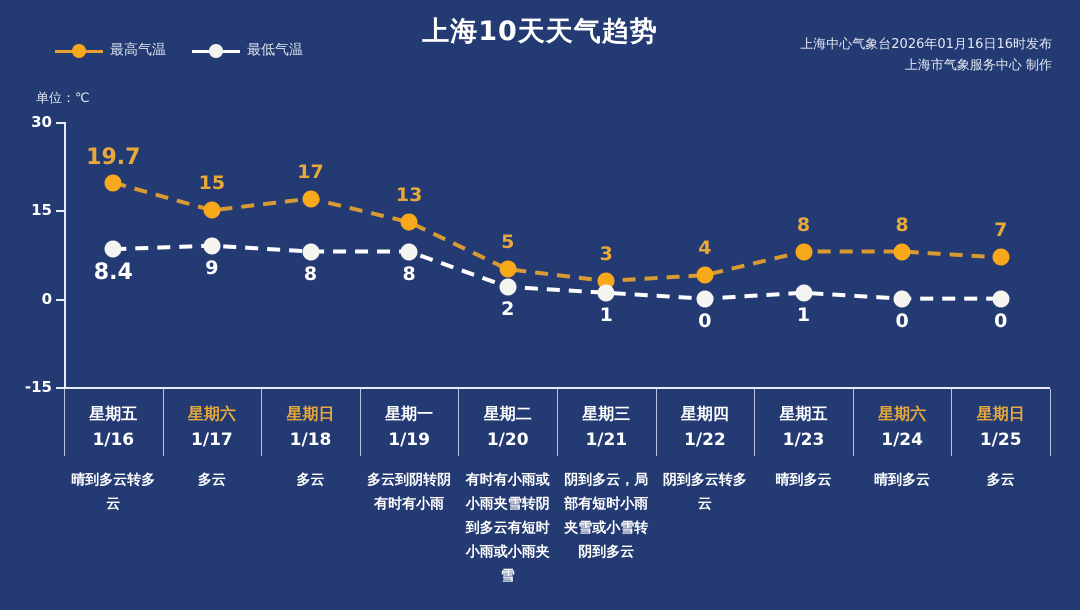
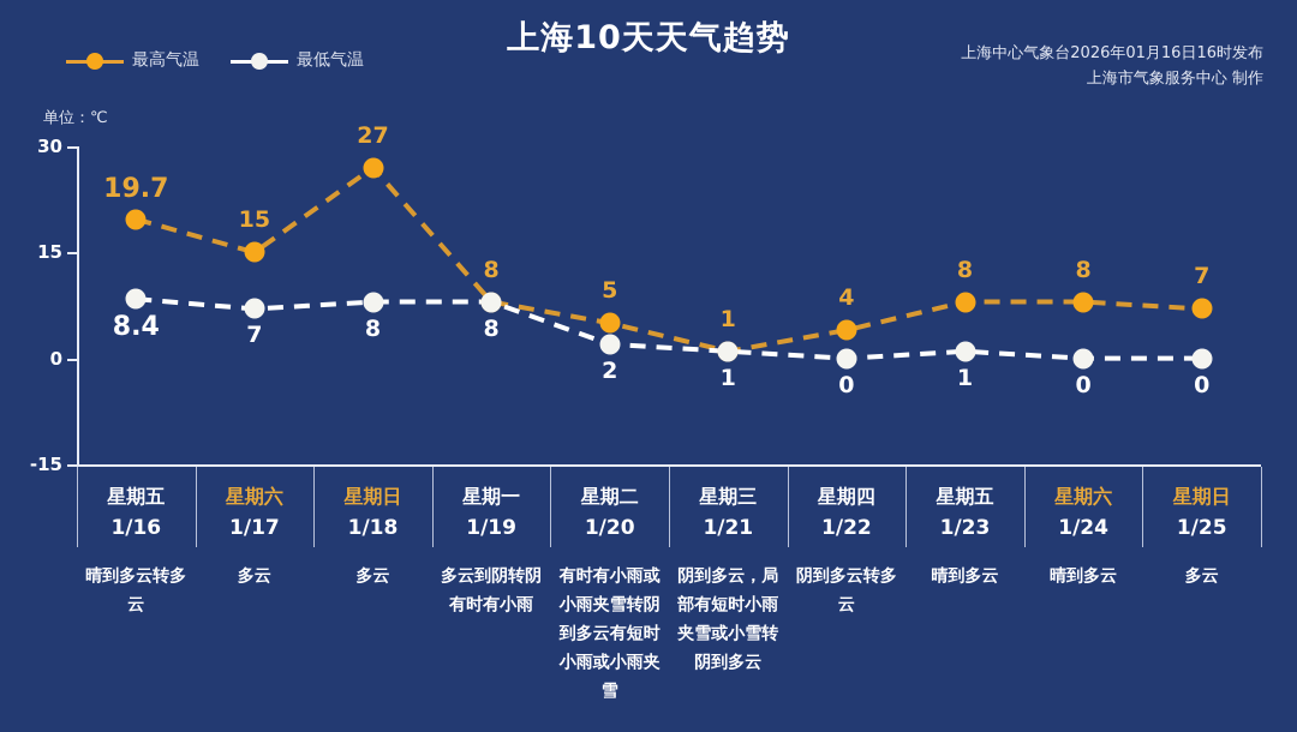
最低气温/1/17: 9 -> 7
最高气温/1/18: 17 -> 27
最高气温/1/19: 13 -> 8
最高气温/1/21: 3 -> 1
